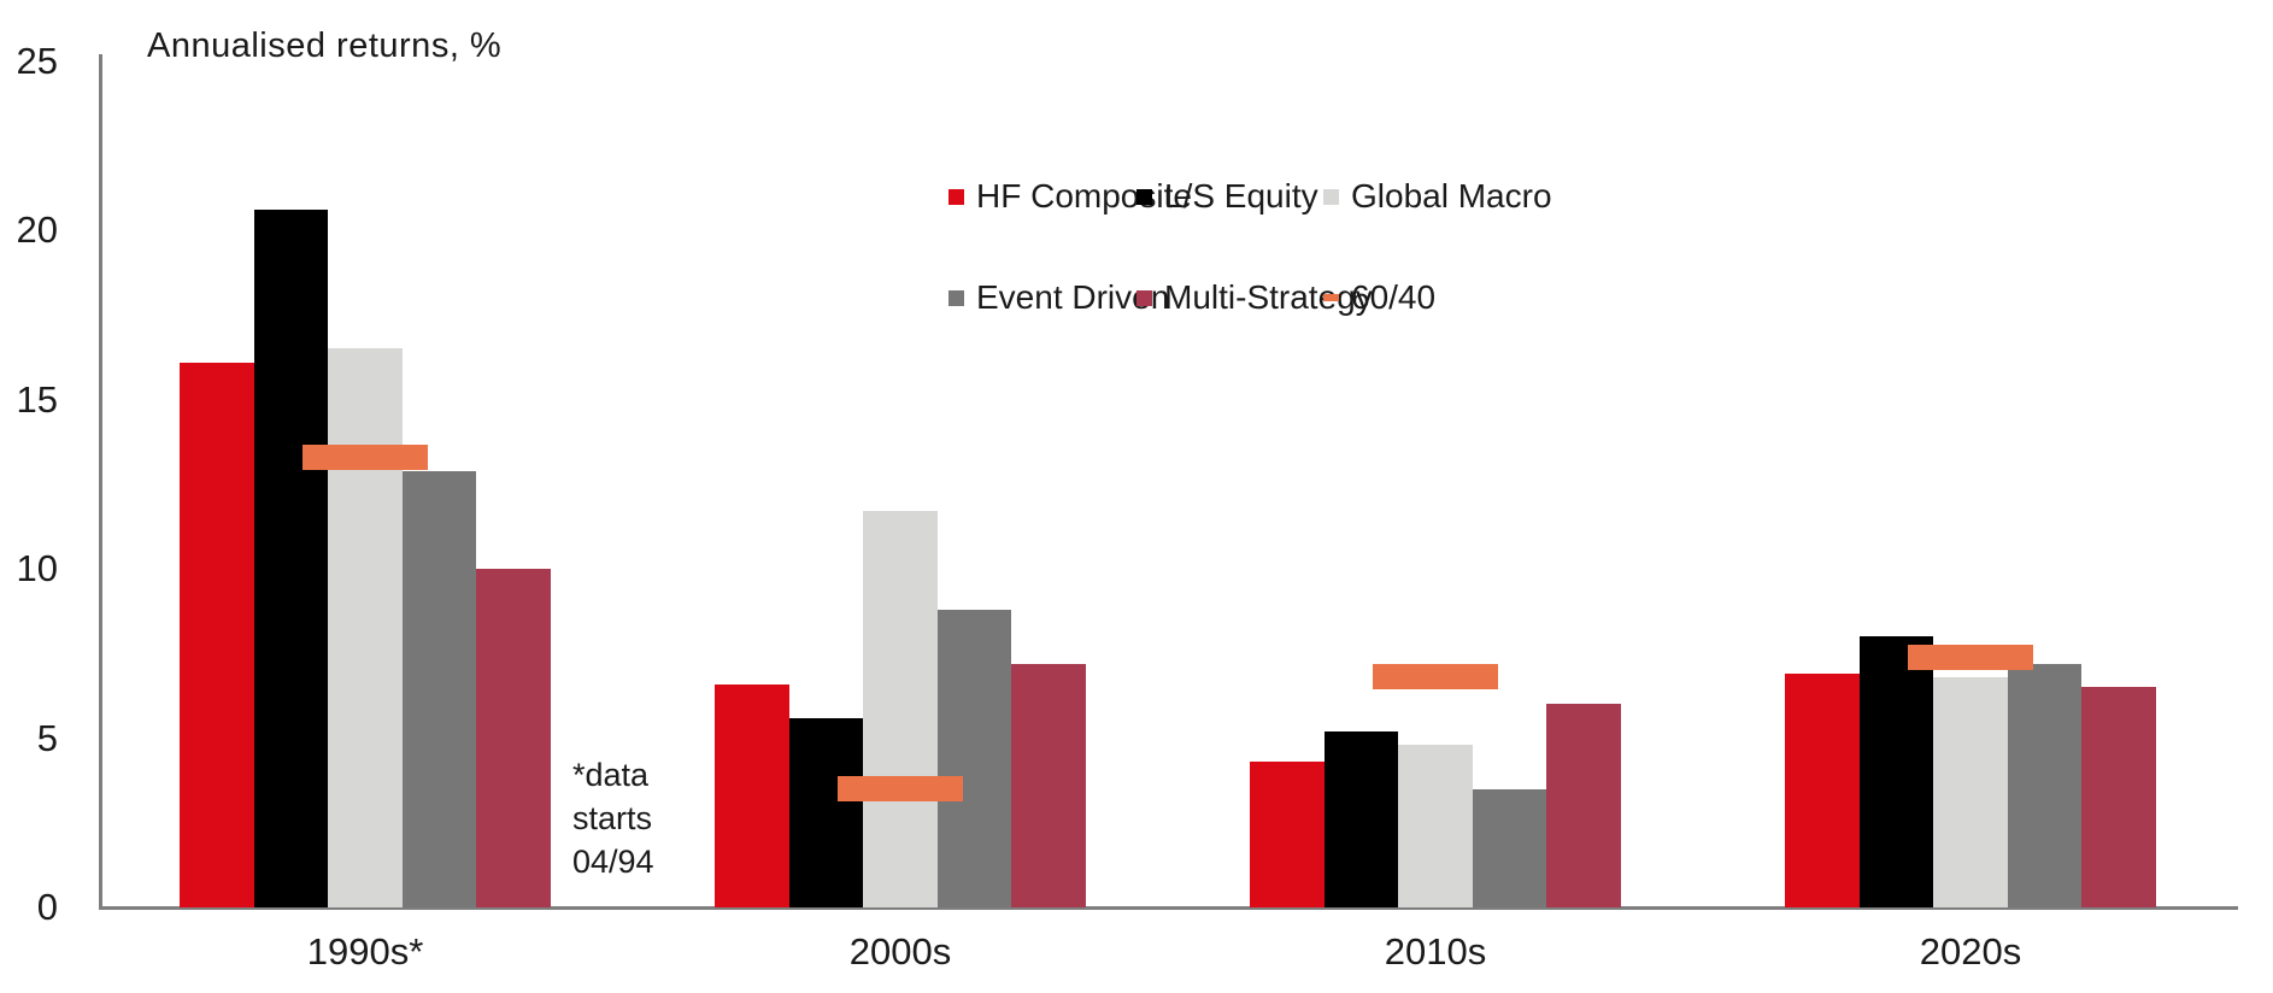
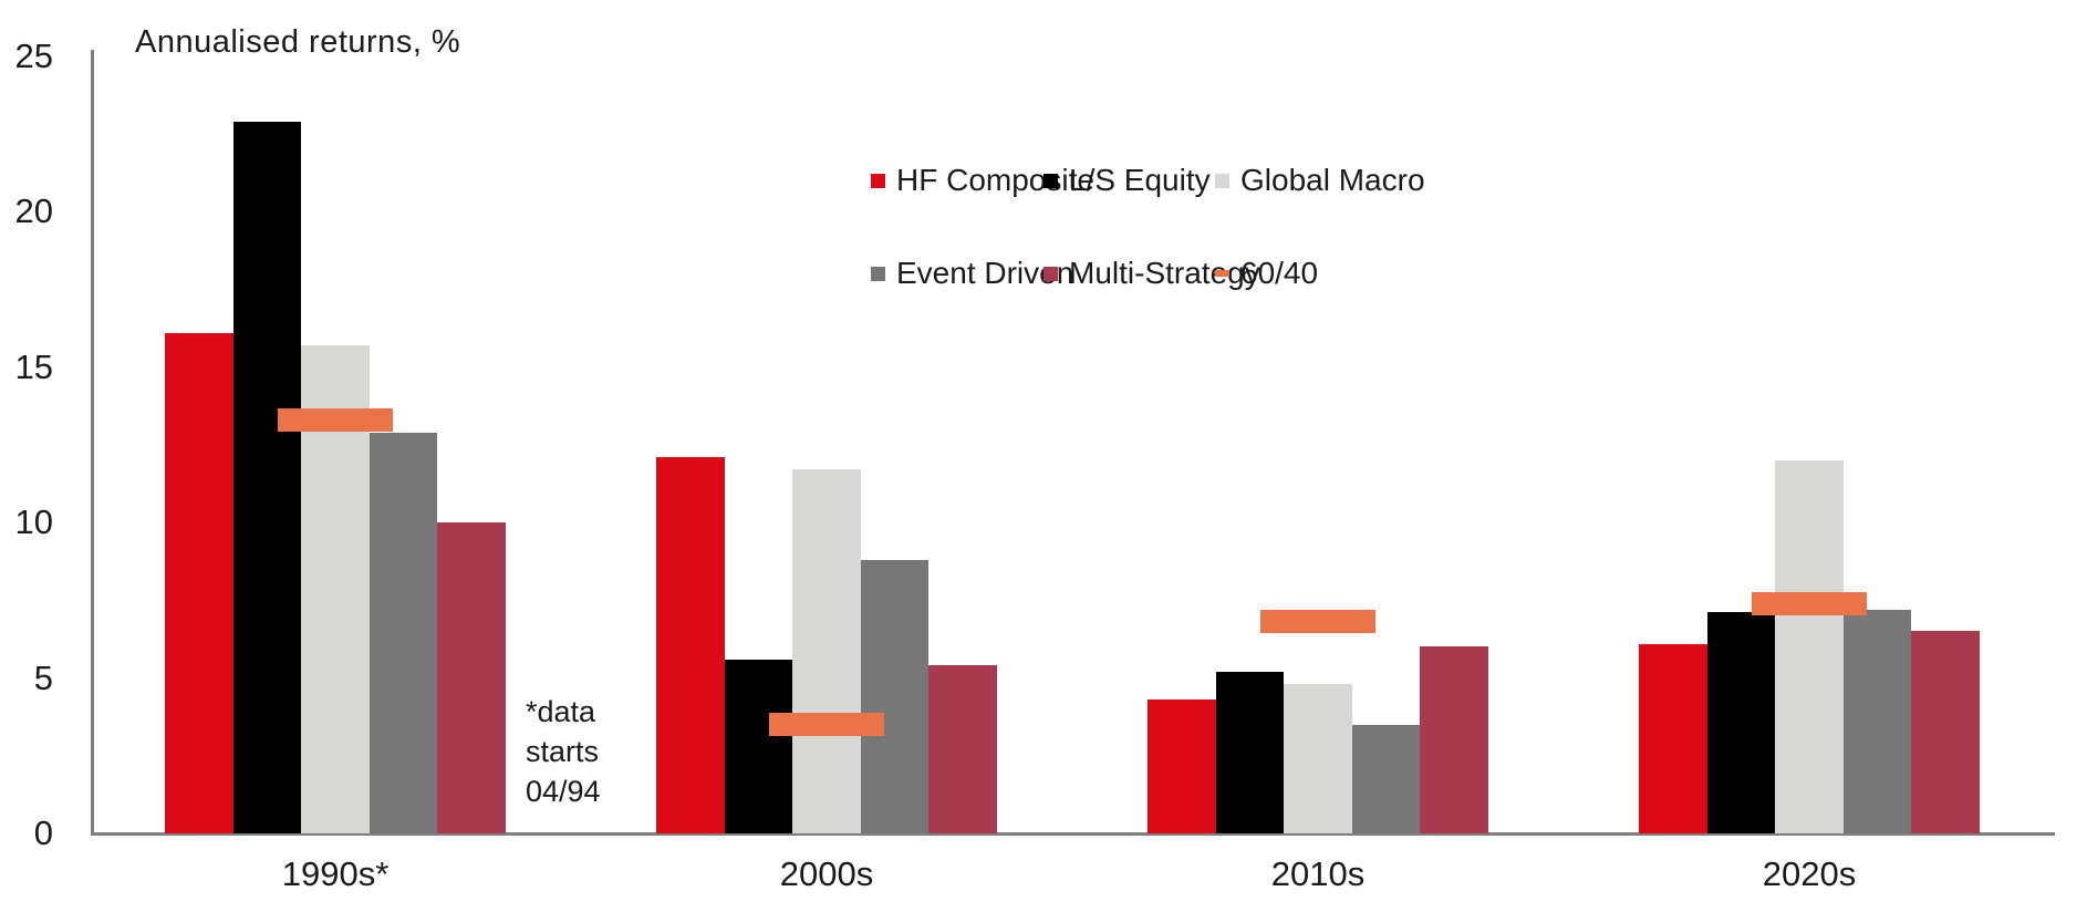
L/S Equity/1990s*: 20.6 -> 22.9
Global Macro/1990s*: 16.5 -> 15.7
HF Composite/2000s: 6.6 -> 12.1
Multi-Strategy/2000s: 7.2 -> 5.4
HF Composite/2020s: 6.9 -> 6.1
L/S Equity/2020s: 8.0 -> 7.1
Global Macro/2020s: 6.8 -> 12.0
